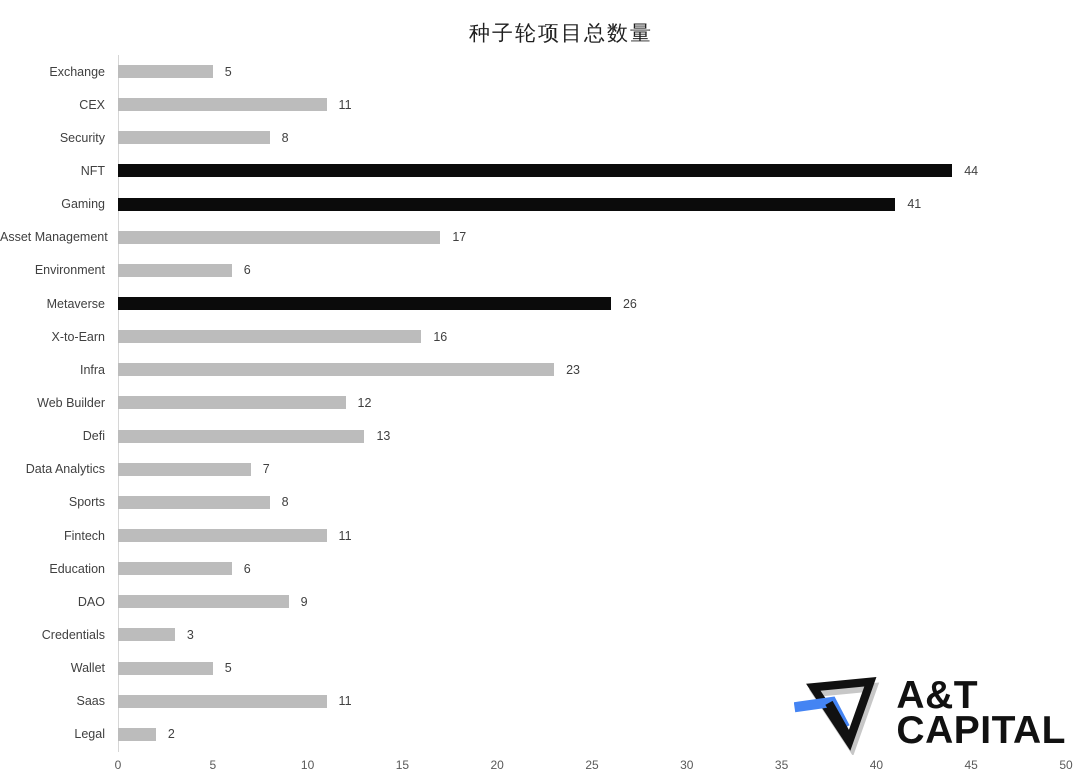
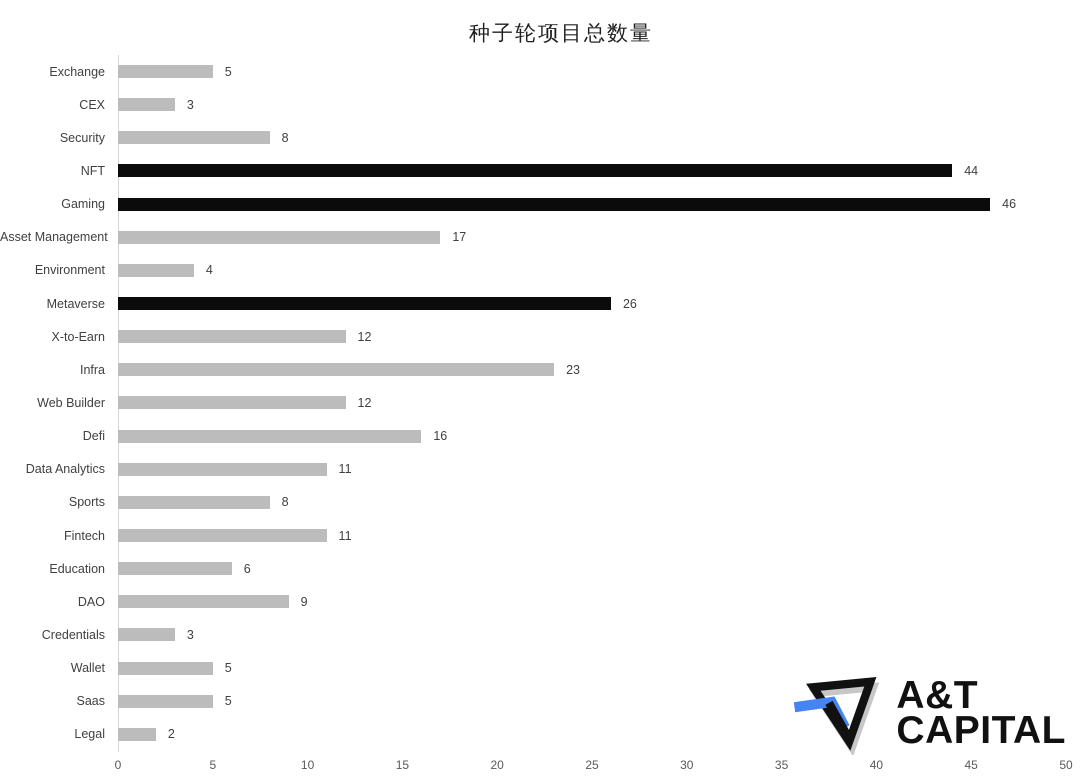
CEX: 11 -> 3
Gaming: 41 -> 46
Environment: 6 -> 4
X-to-Earn: 16 -> 12
Defi: 13 -> 16
Data Analytics: 7 -> 11
Saas: 11 -> 5
